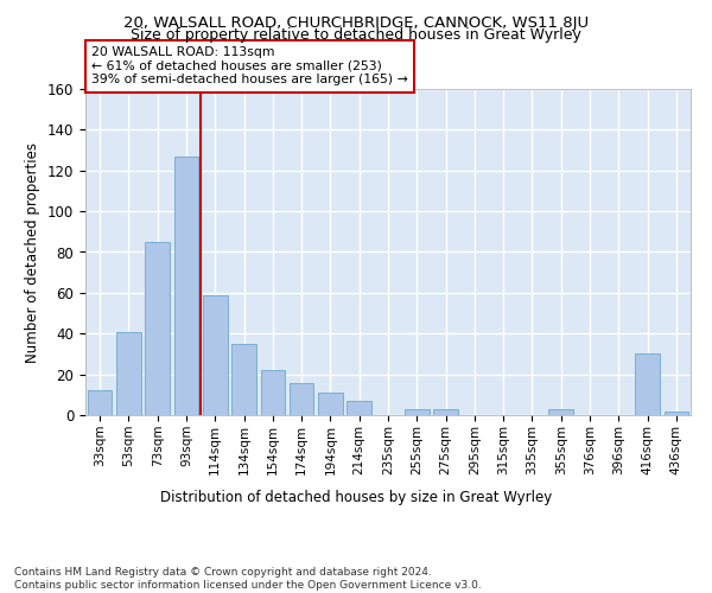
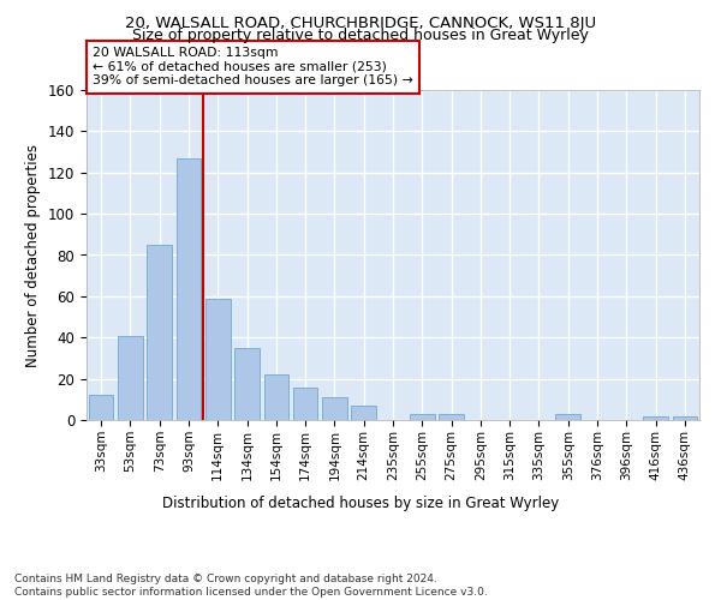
416sqm: 30 -> 2
